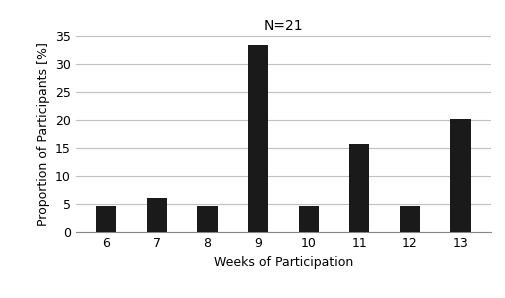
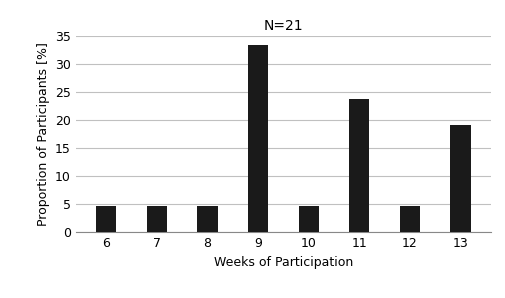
7: 6.2 -> 4.8
11: 15.8 -> 23.8
13: 20.2 -> 19.0
